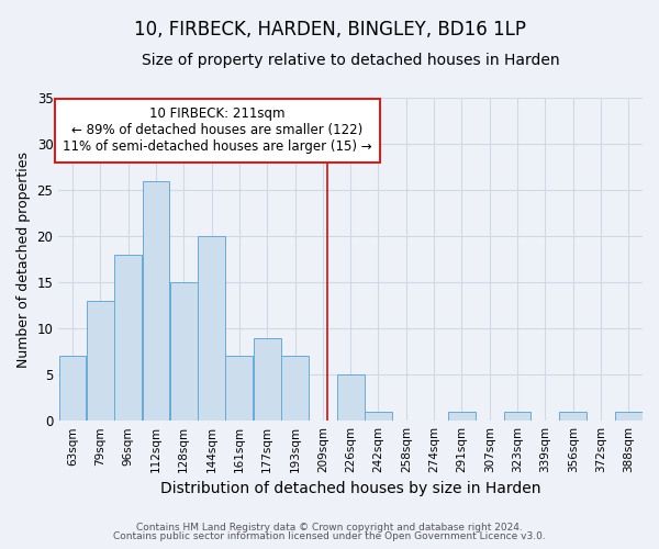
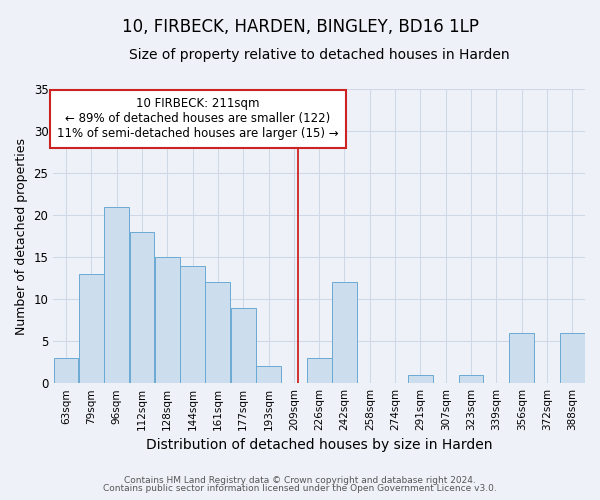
63sqm: 7 -> 3
96sqm: 18 -> 21
112sqm: 26 -> 18
144sqm: 20 -> 14
161sqm: 7 -> 12
193sqm: 7 -> 2
226sqm: 5 -> 3
242sqm: 1 -> 12
356sqm: 1 -> 6
388sqm: 1 -> 6
